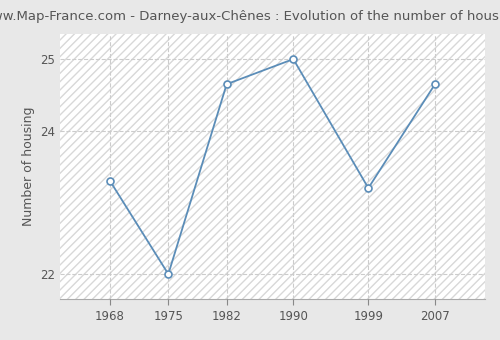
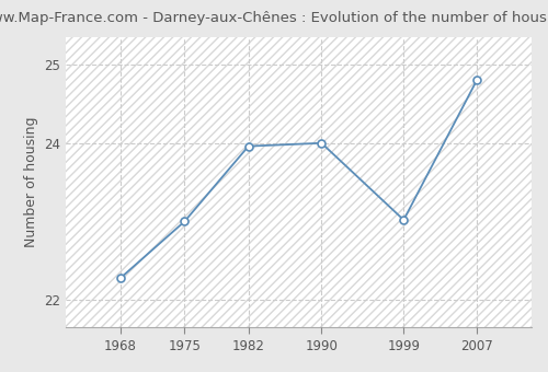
1968: 23.30 -> 22.28
1975: 22.00 -> 23.00
1982: 24.65 -> 23.96
1990: 25.00 -> 24.00
1999: 23.20 -> 23.02
2007: 24.65 -> 24.80
